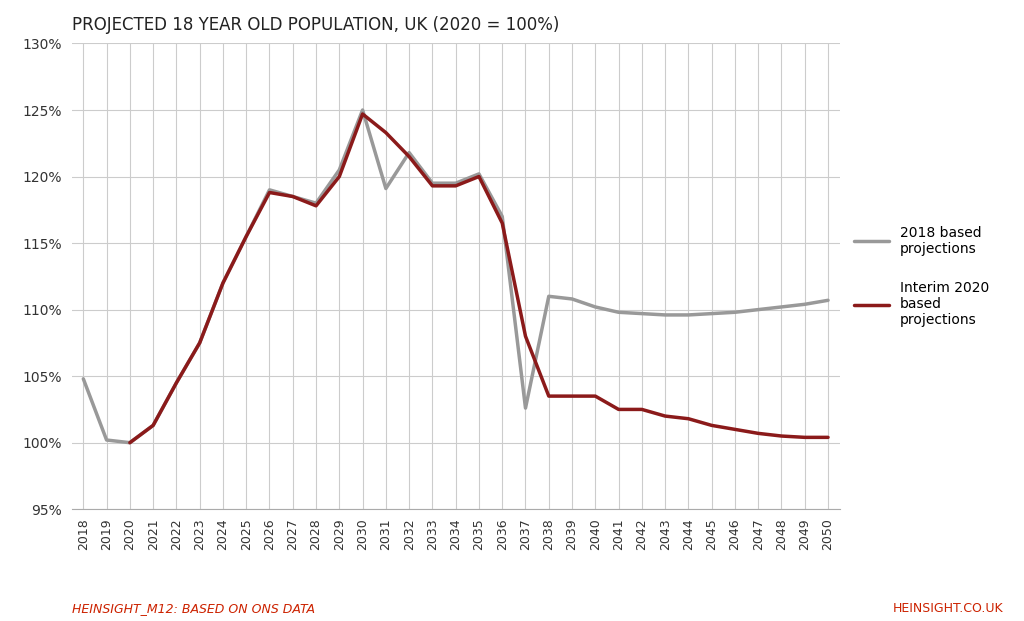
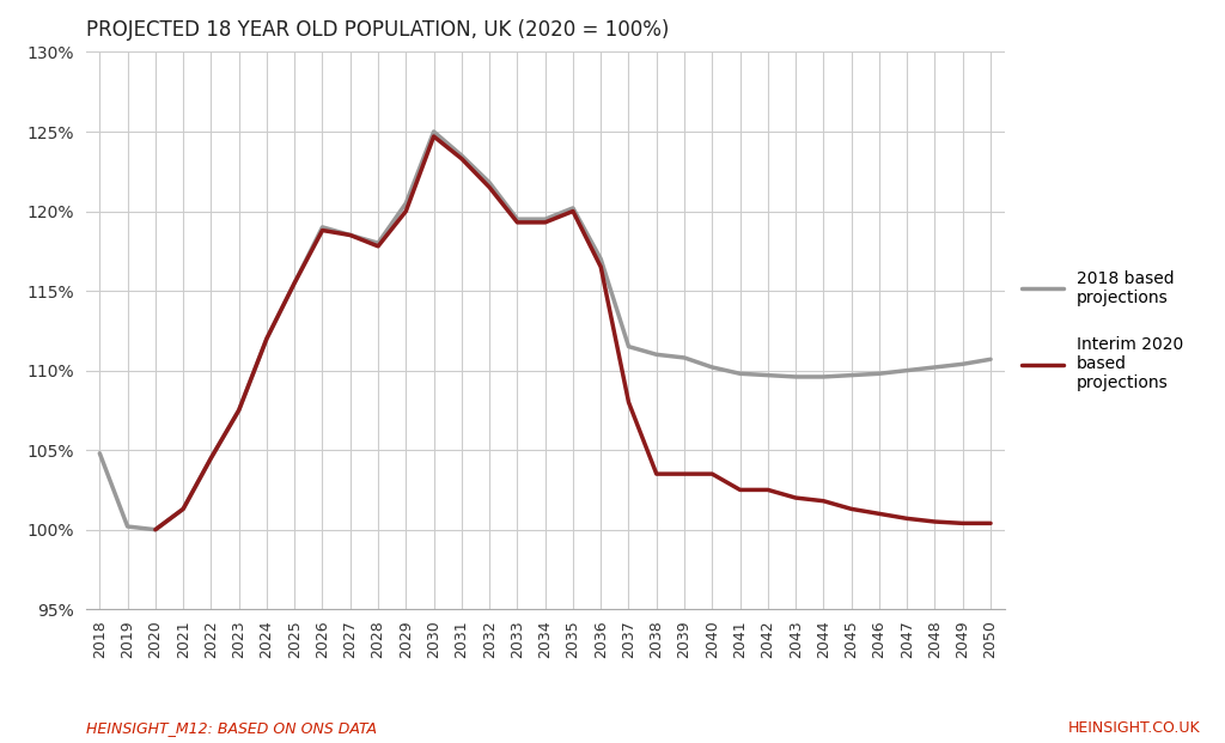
2018 based projections/2031: 119.1% -> 123.5%
2018 based projections/2037: 102.6% -> 111.5%
